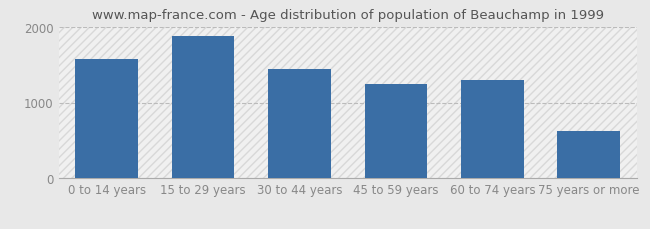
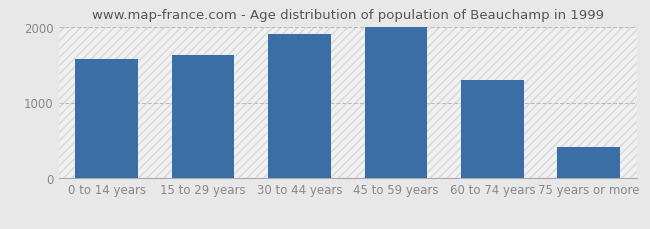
15 to 29 years: 1880 -> 1620
30 to 44 years: 1440 -> 1900
45 to 59 years: 1240 -> 2010
75 years or more: 620 -> 420
